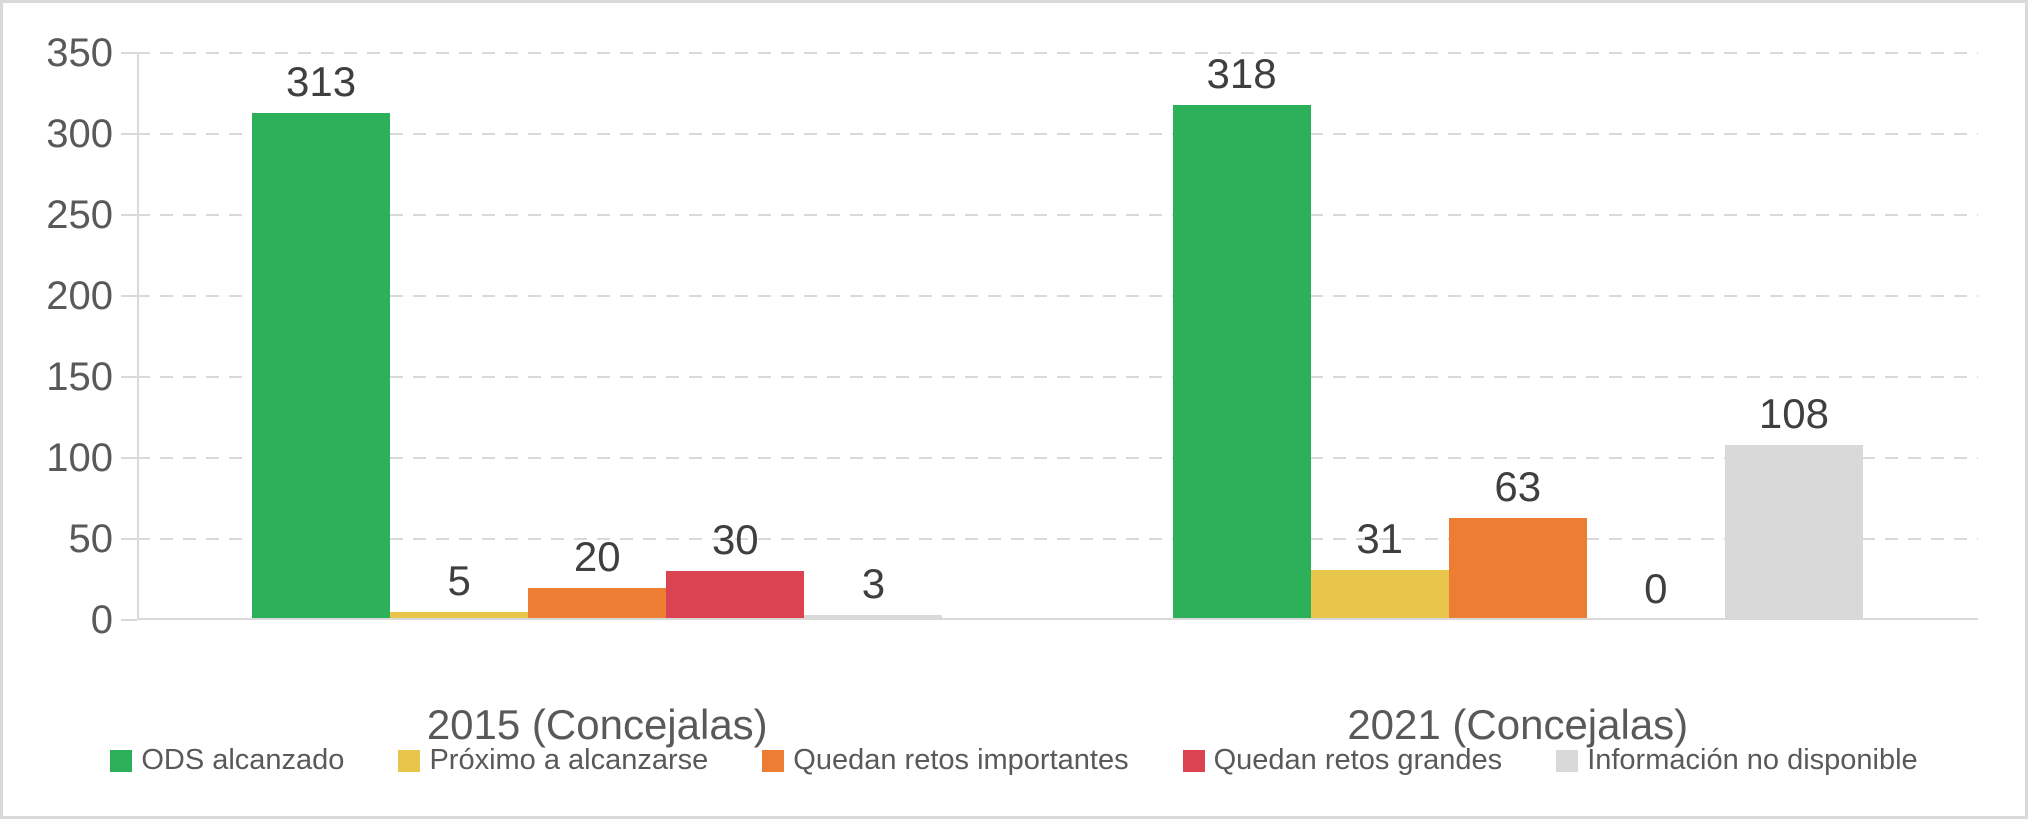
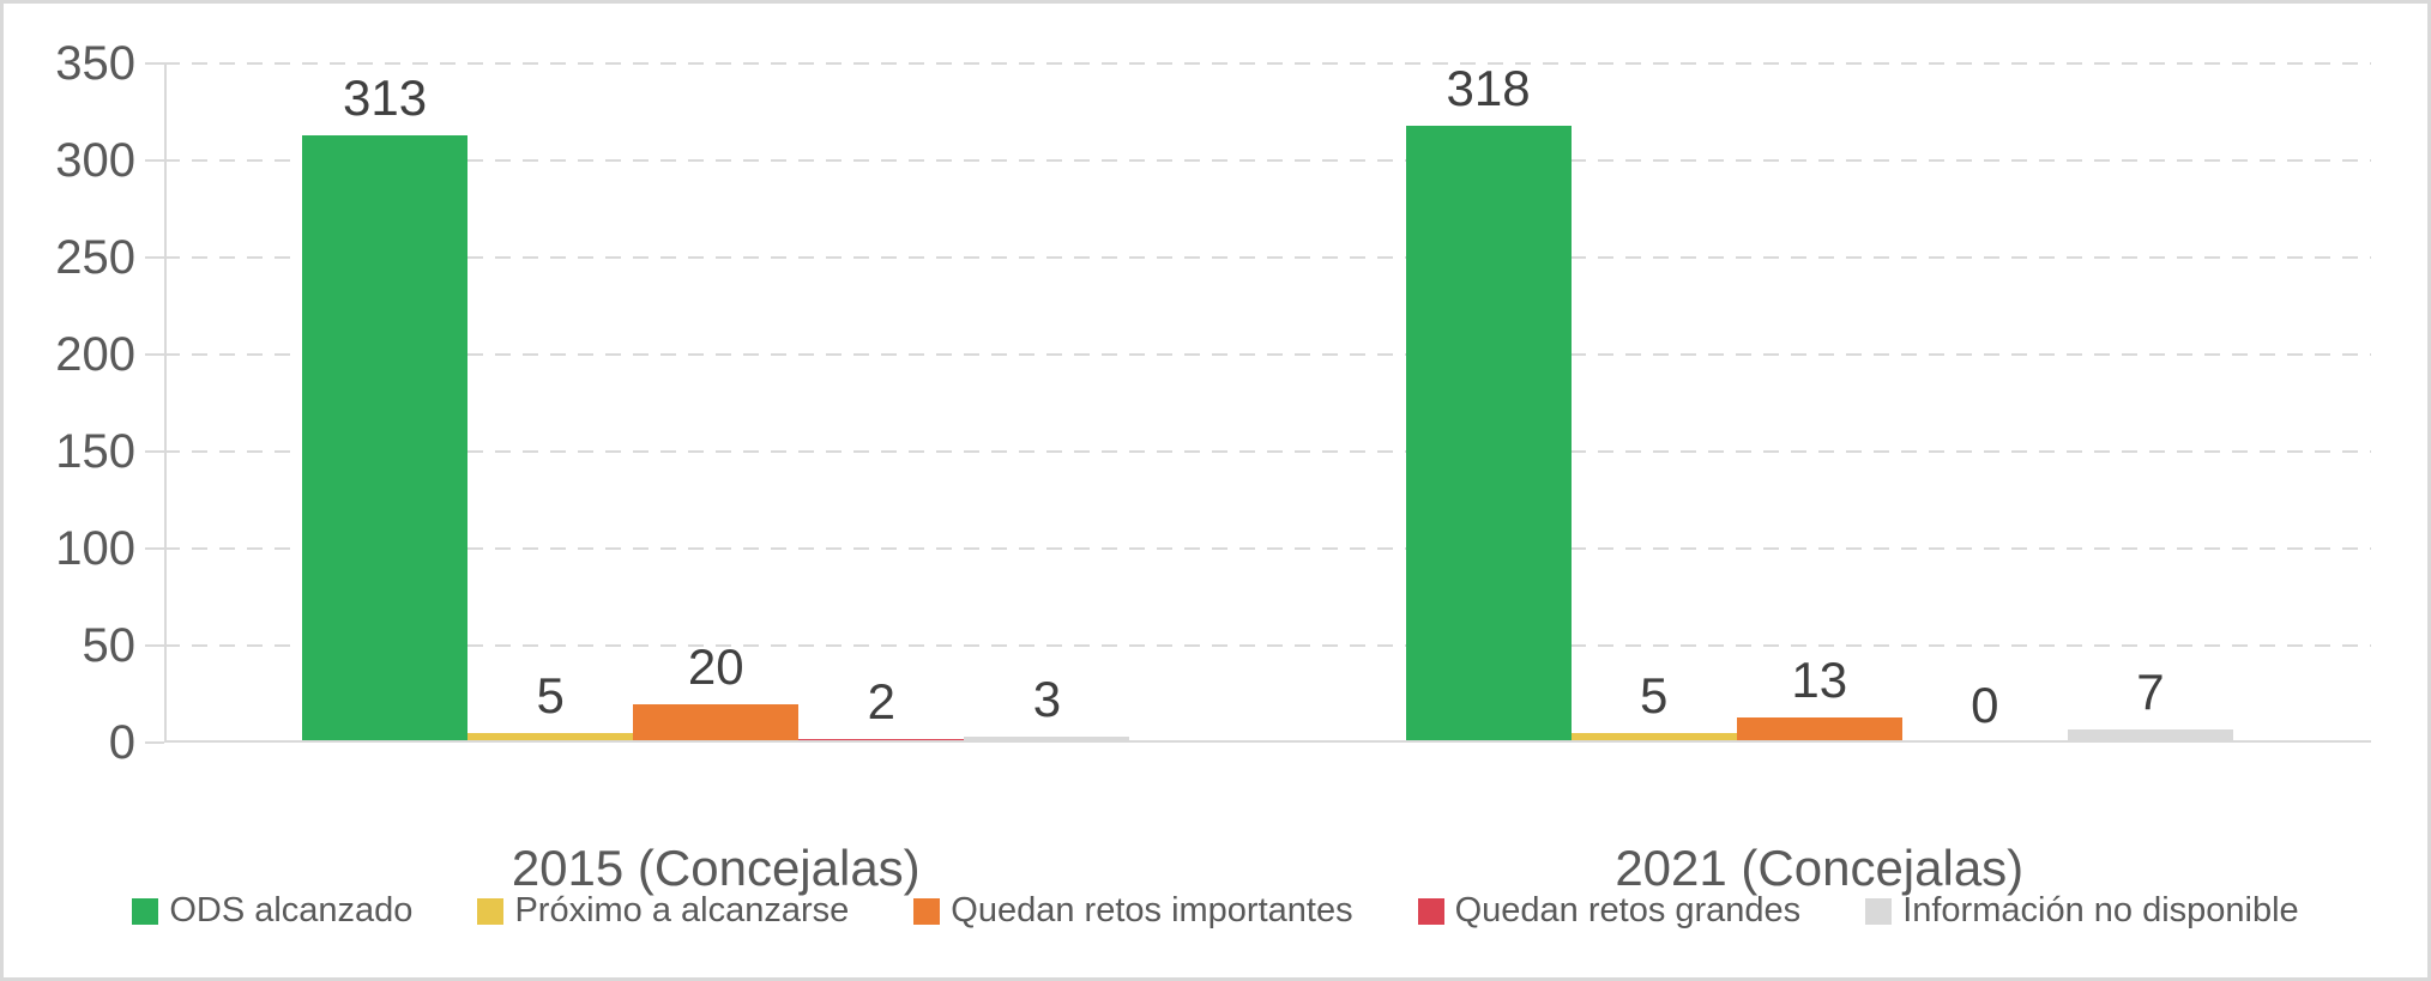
Quedan retos grandes/2015 (Concejalas): 30 -> 2
Próximo a alcanzarse/2021 (Concejalas): 31 -> 5
Quedan retos importantes/2021 (Concejalas): 63 -> 13
Información no disponible/2021 (Concejalas): 108 -> 7
